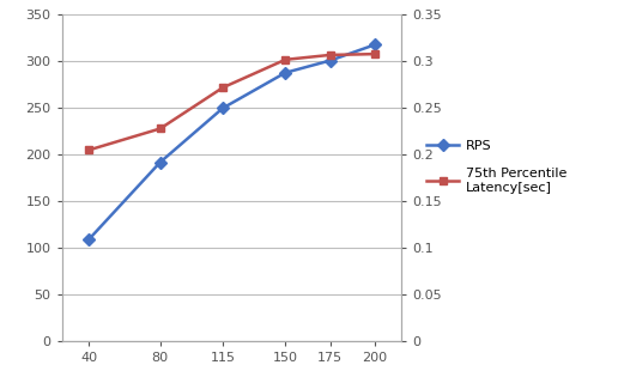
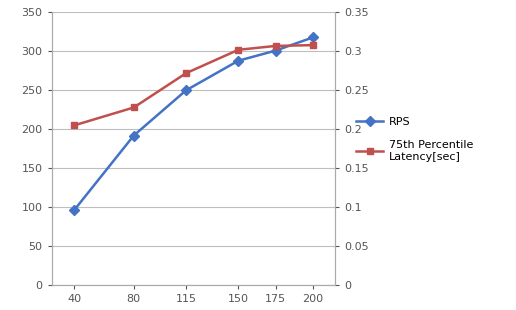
RPS/40: 109 -> 96
